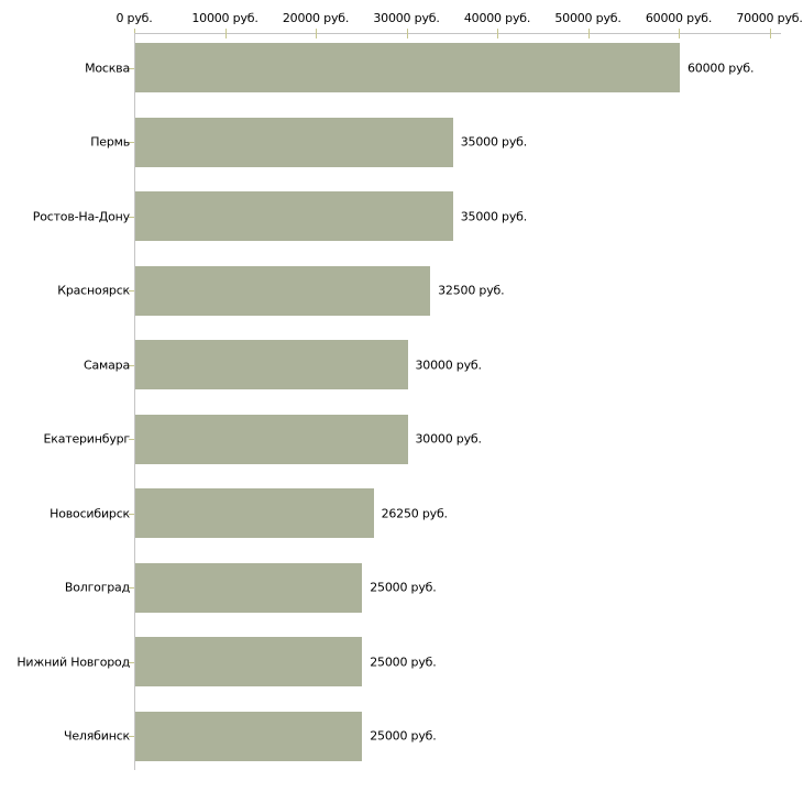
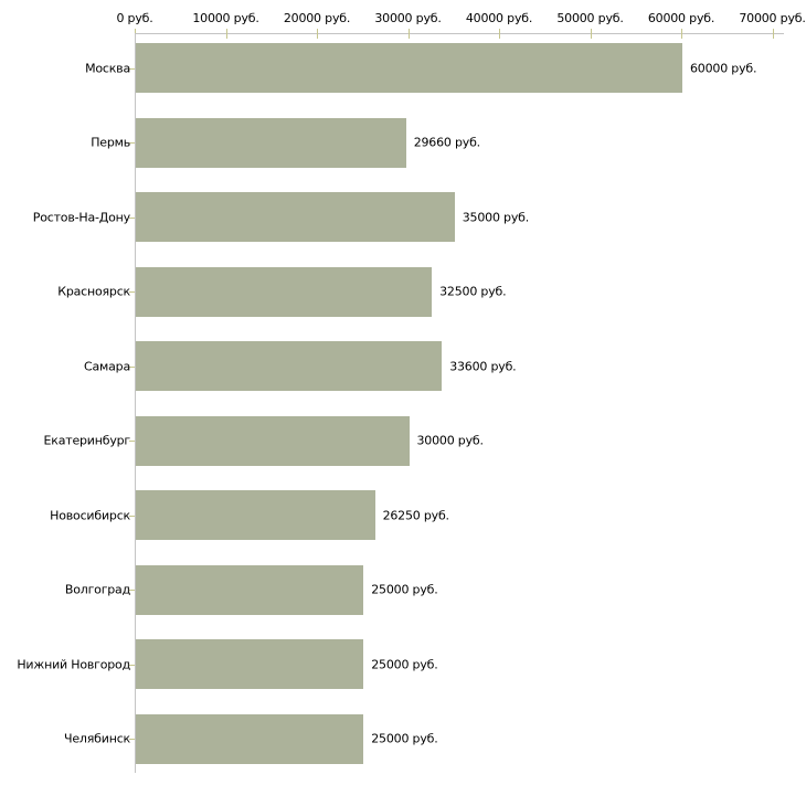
Пермь: 35000 -> 29660
Самара: 30000 -> 33600
